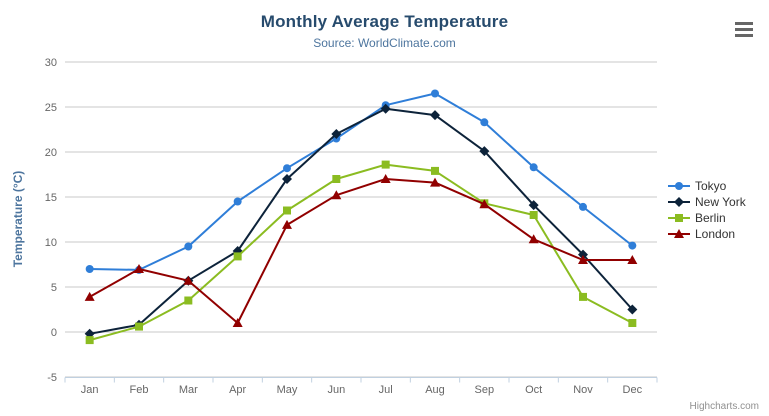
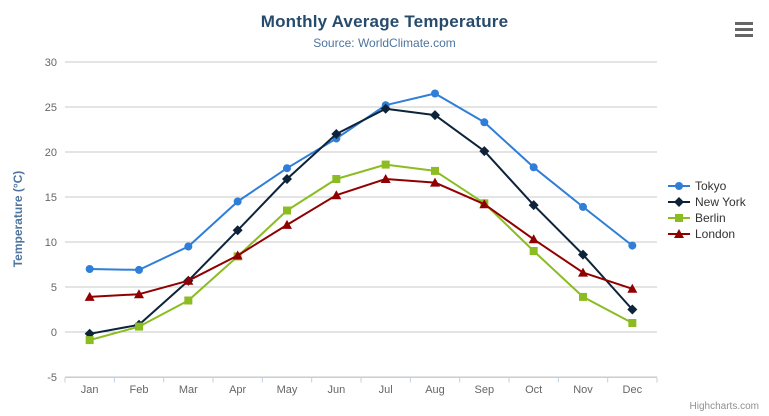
London/Feb: 7 -> 4
New York/Apr: 9 -> 11
London/Apr: 1 -> 8
Berlin/Oct: 13 -> 9
London/Nov: 8 -> 7
London/Dec: 8 -> 5
